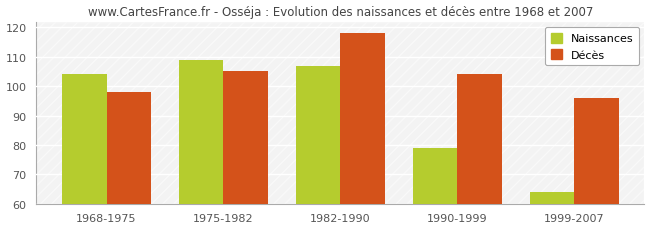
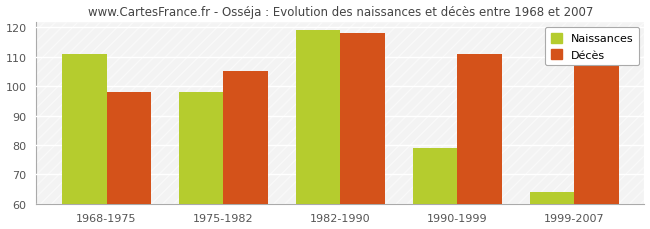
Naissances/1968-1975: 104 -> 111
Naissances/1975-1982: 109 -> 98
Naissances/1982-1990: 107 -> 119
Décès/1990-1999: 104 -> 111
Décès/1999-2007: 96 -> 108
